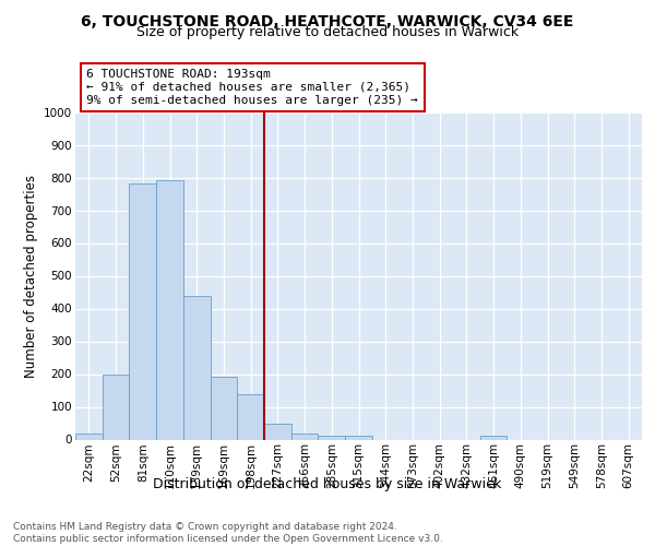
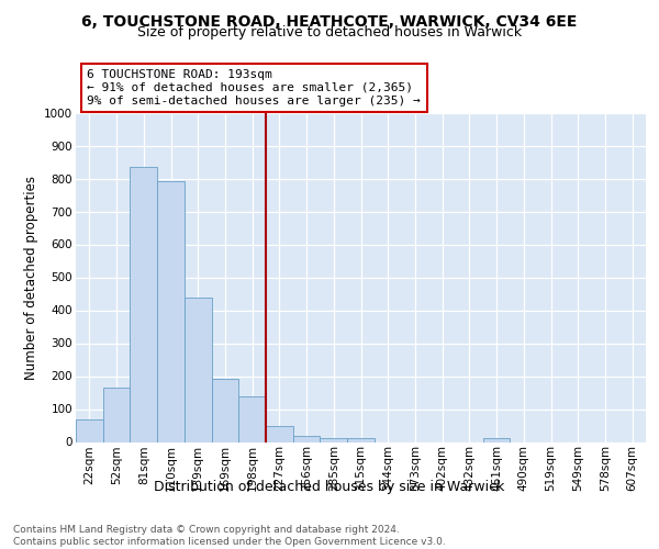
22sqm: 18 -> 70
52sqm: 197 -> 165
81sqm: 783 -> 835
